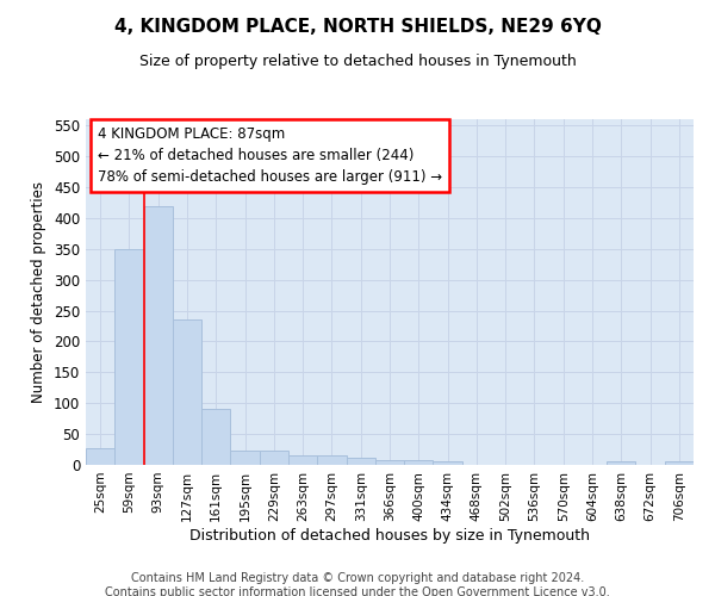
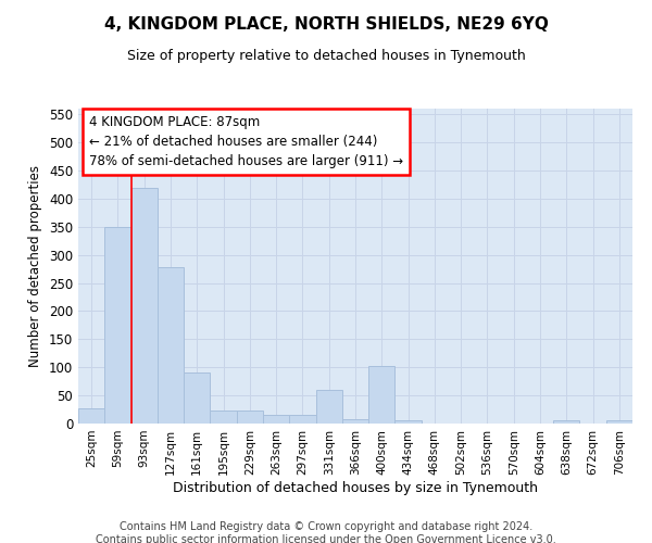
127sqm: 235 -> 278
331sqm: 11 -> 60
400sqm: 7 -> 102
